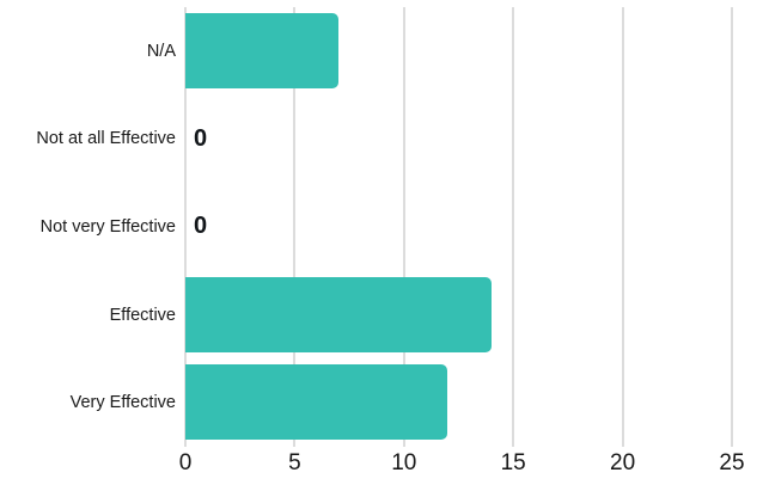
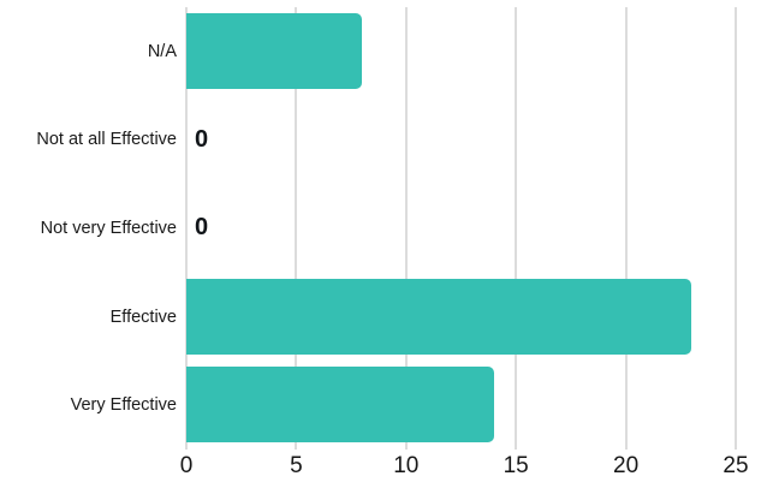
N/A: 7 -> 8
Effective: 14 -> 23
Very Effective: 12 -> 14
